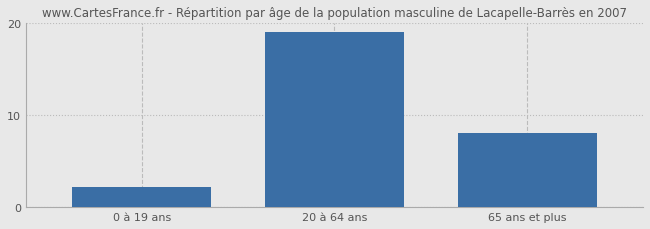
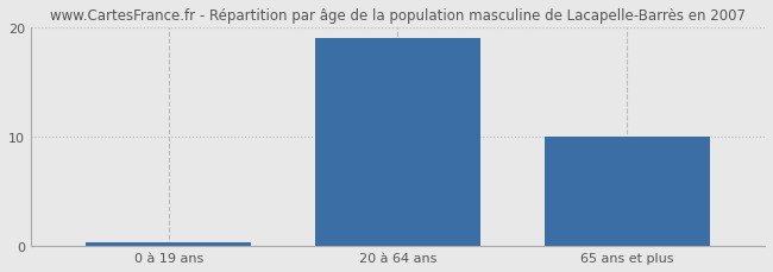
0 à 19 ans: 2.2 -> 0.3
65 ans et plus: 8.0 -> 10.0
